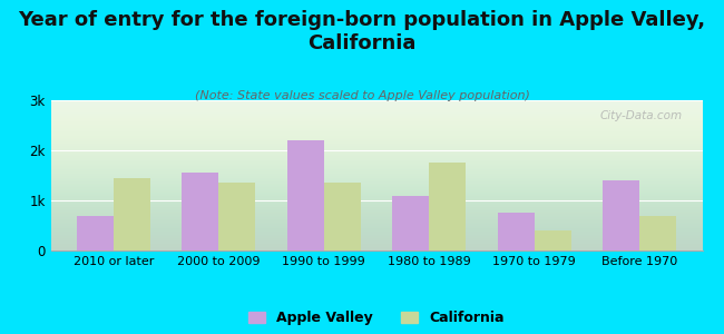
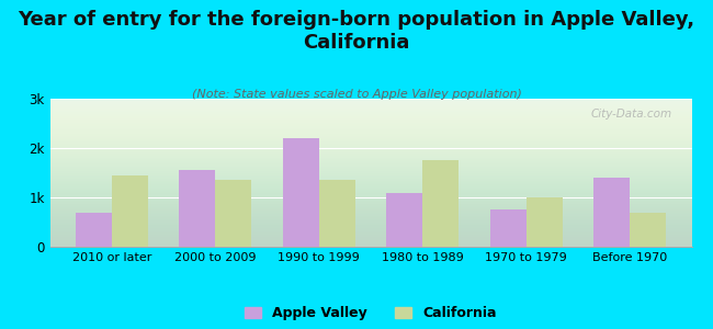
California/1970 to 1979: 0.40k -> 1.00k
